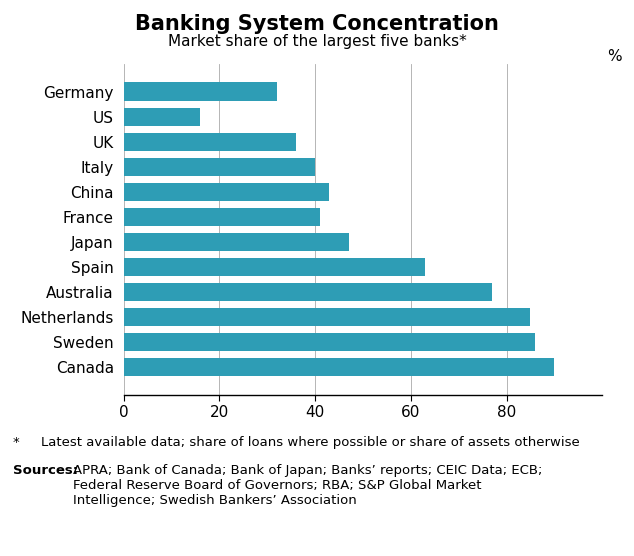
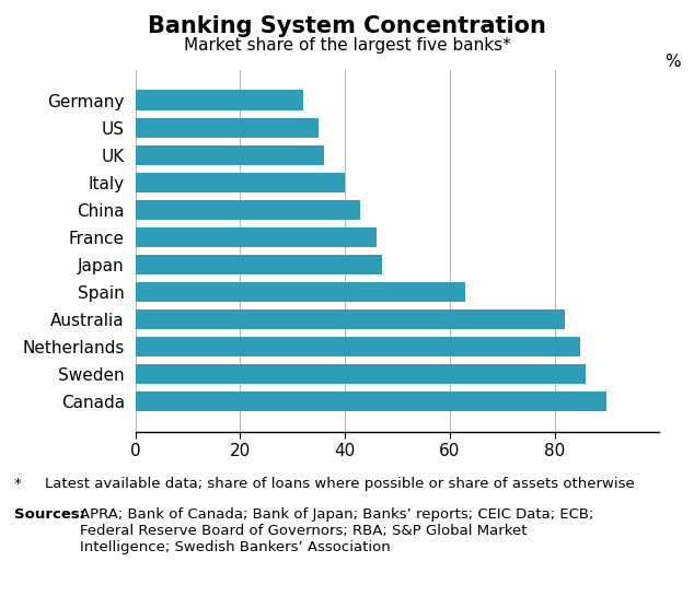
US: 16 -> 35
France: 41 -> 46
Australia: 77 -> 82
